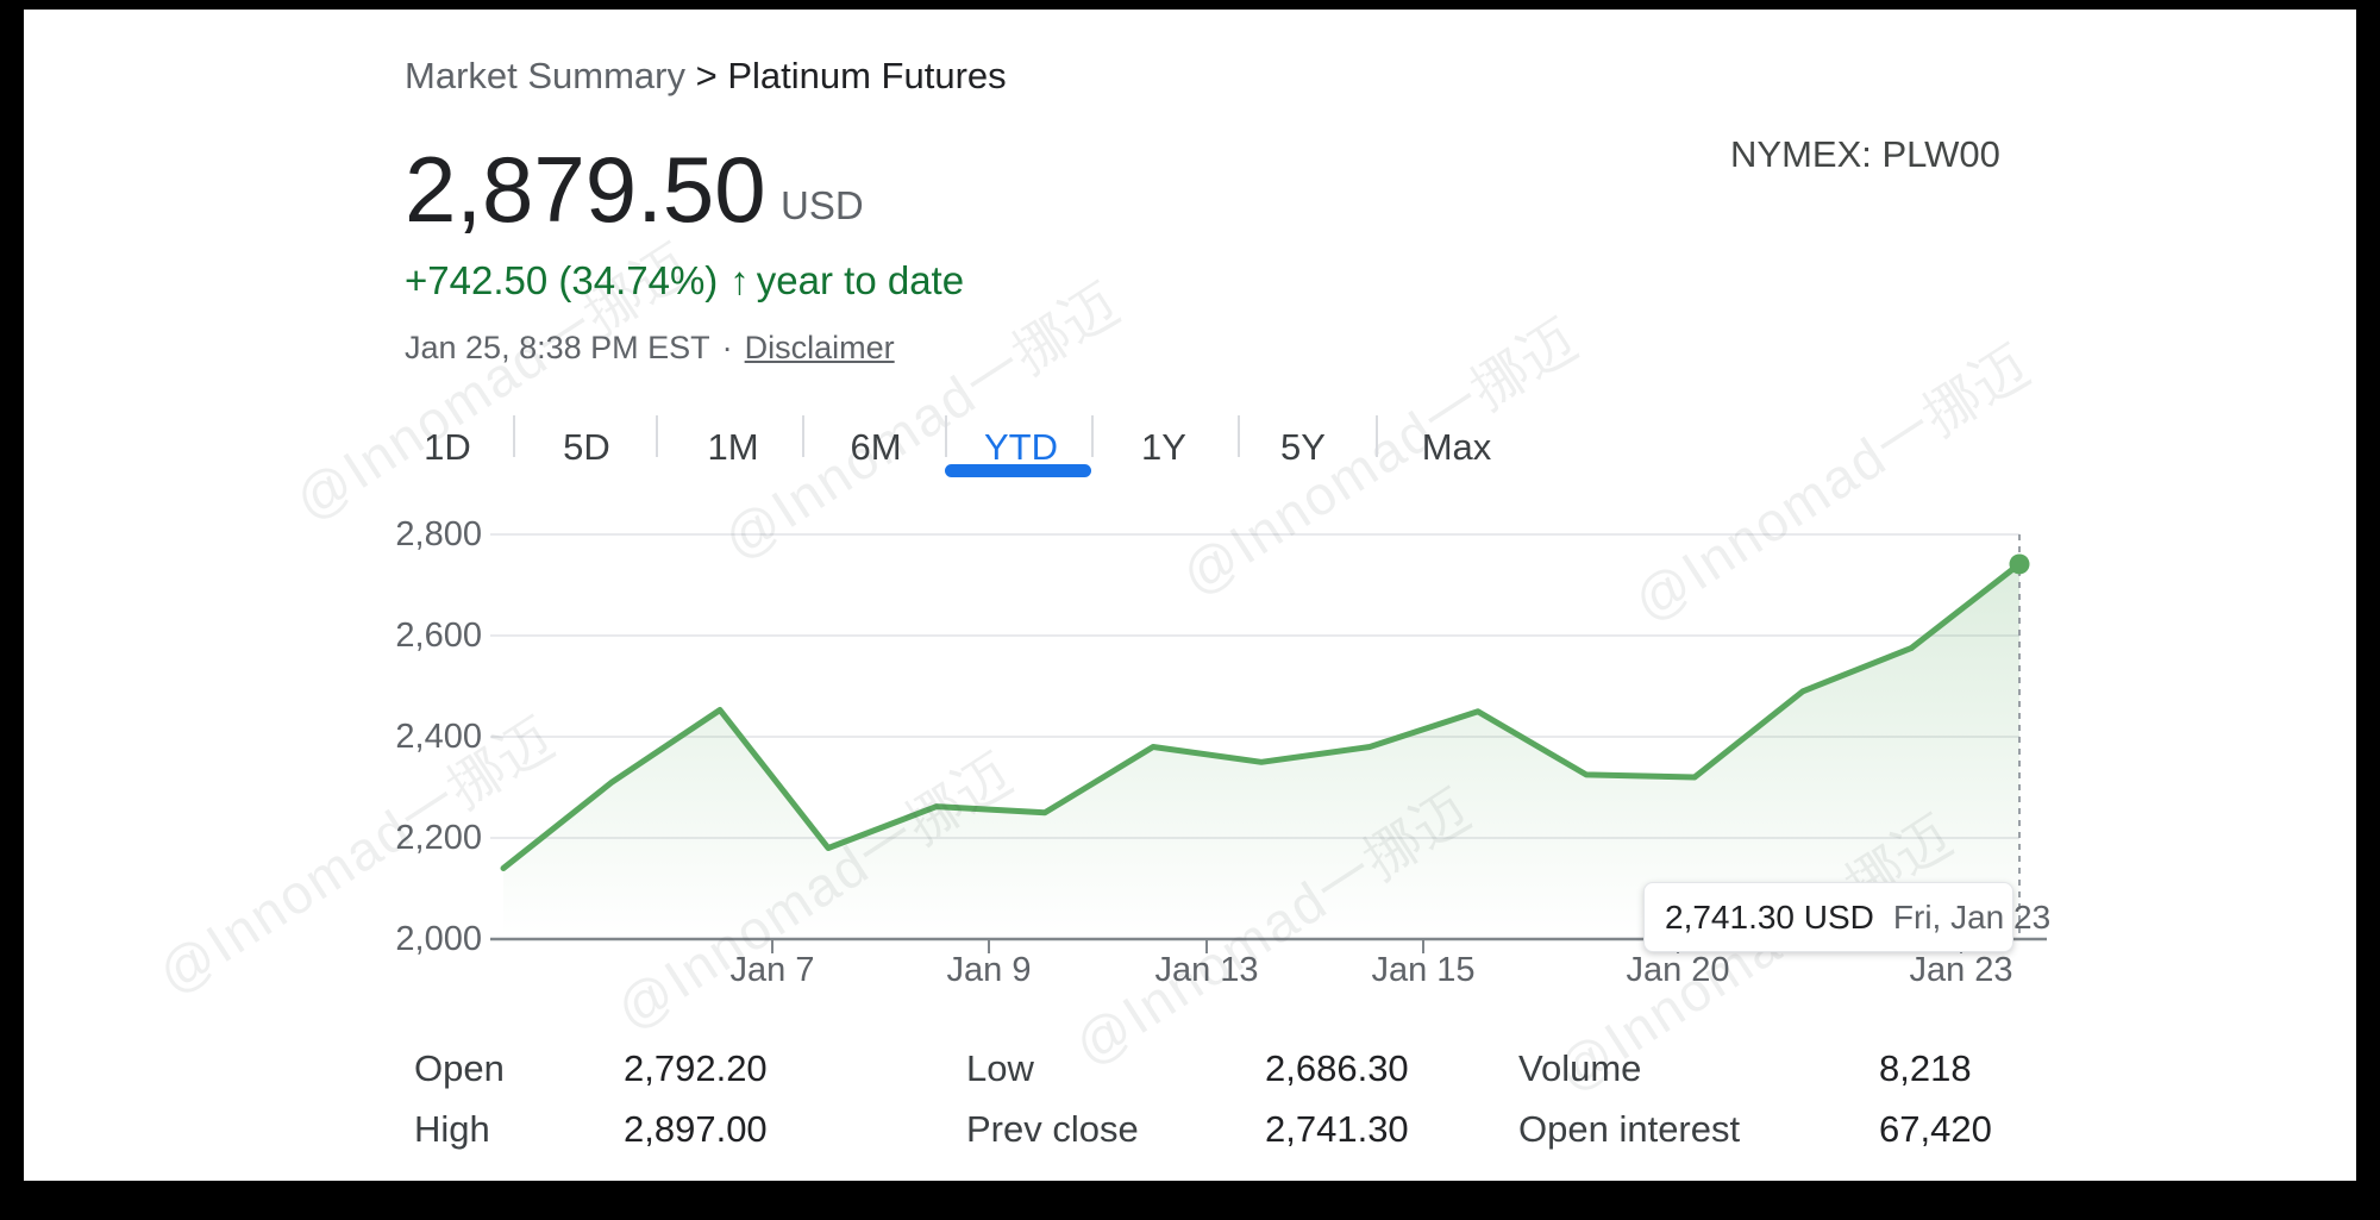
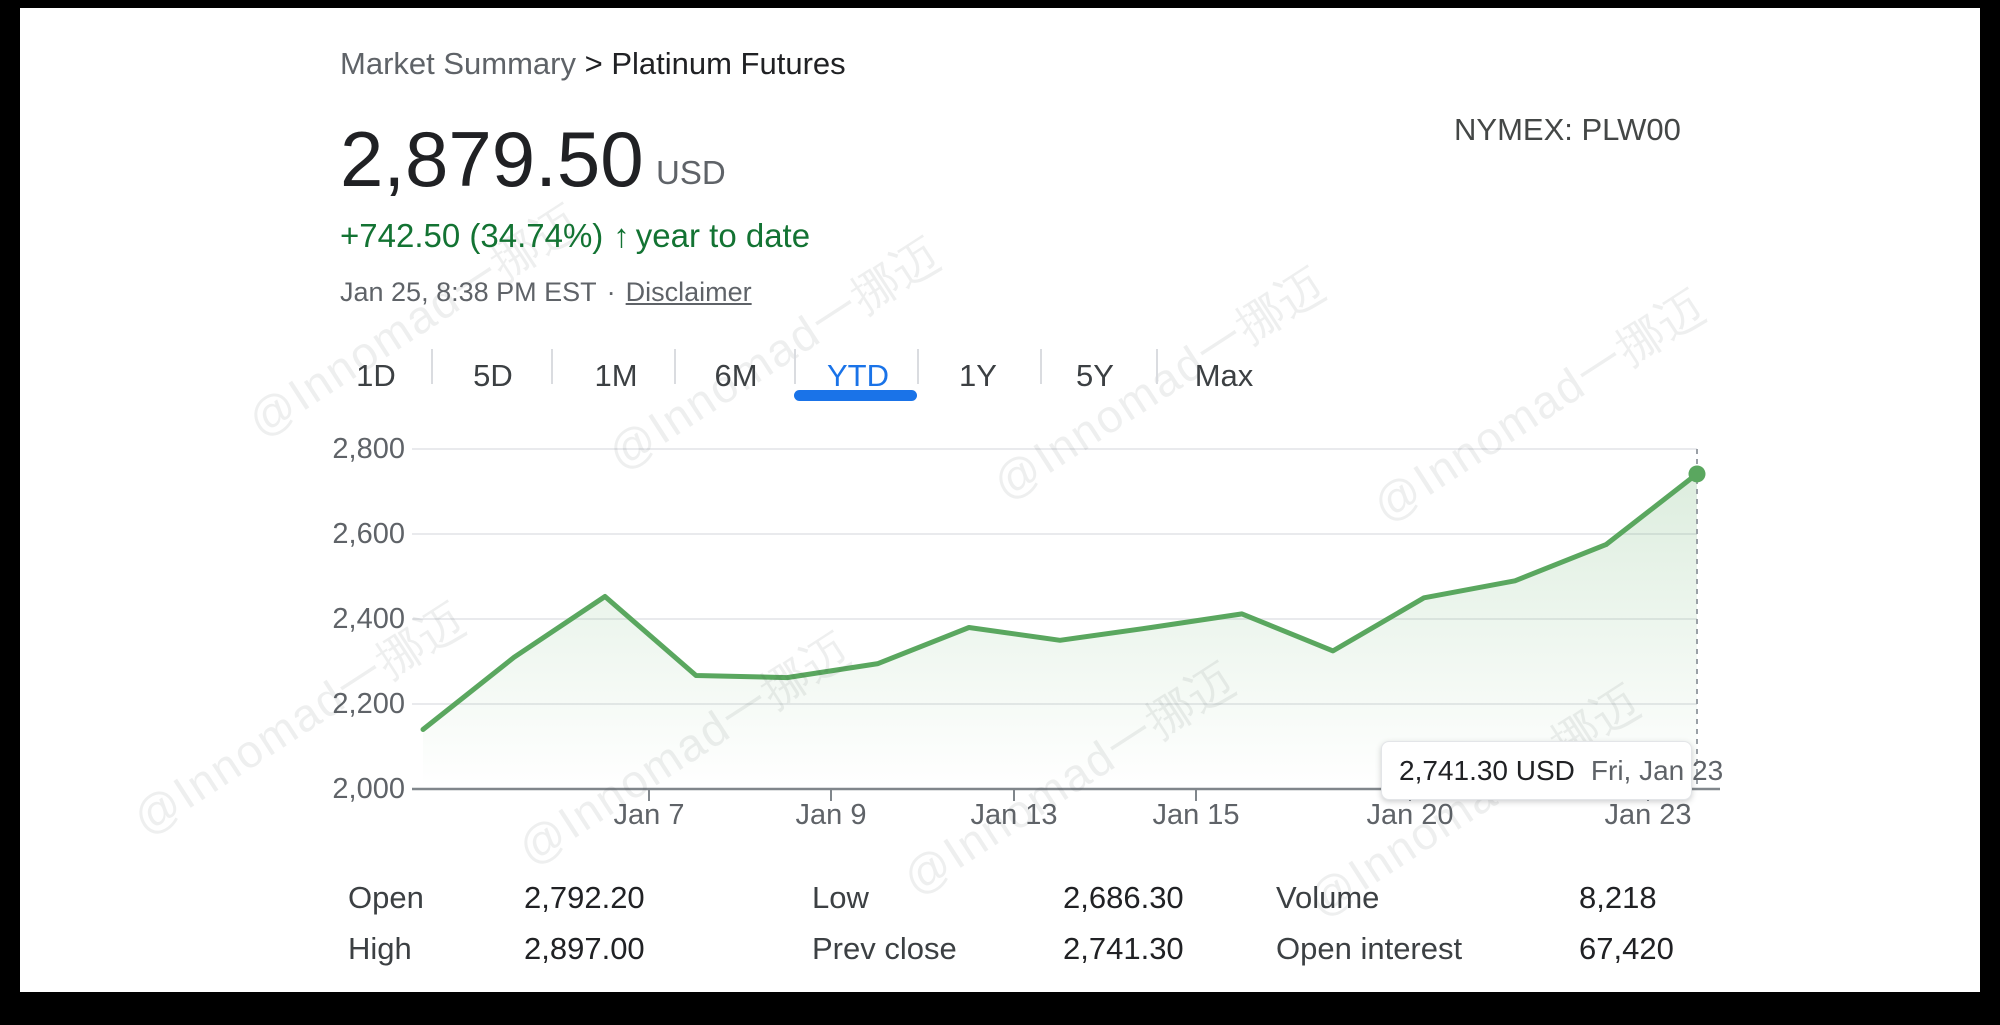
Jan 7: 2180 -> 2270
Jan 9: 2250 -> 2300
Jan 15: 2450 -> 2410
Jan 20: 2320 -> 2450
